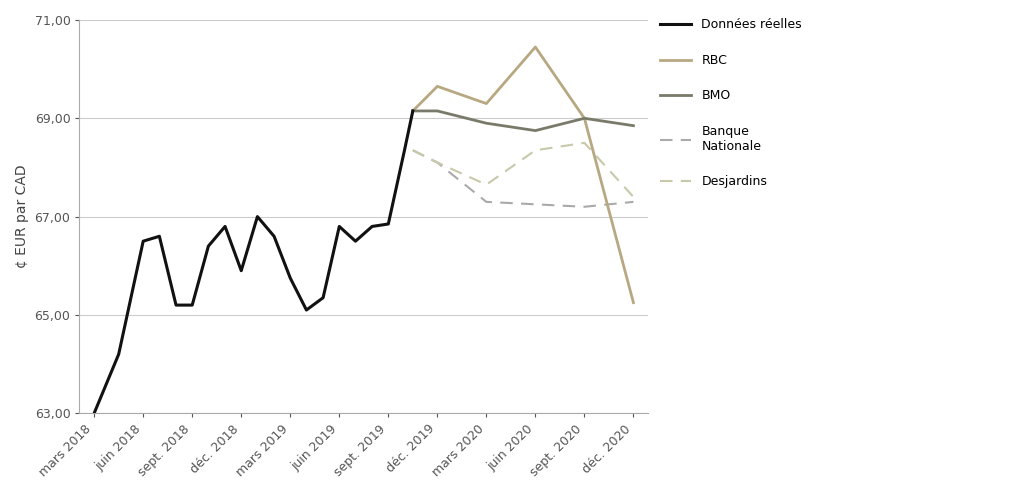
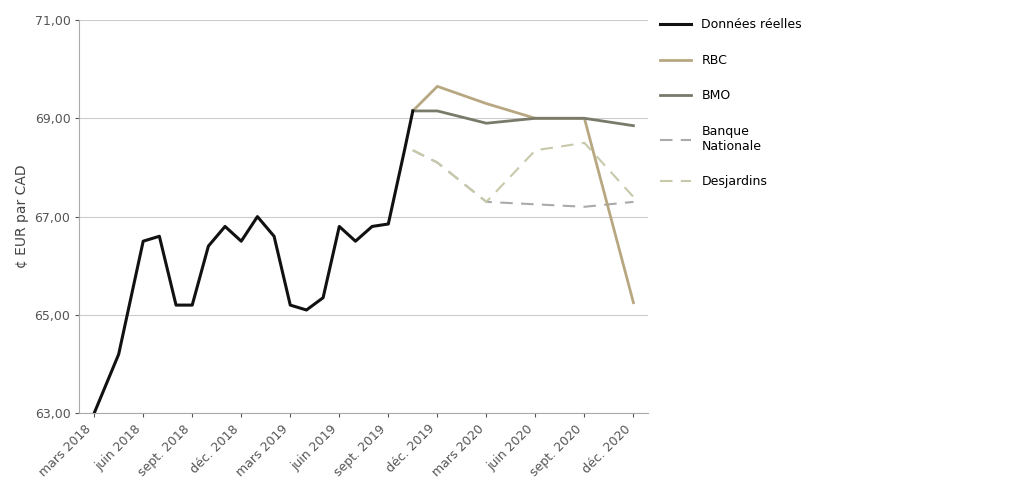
Données réelles/déc. 2018: 65,90 -> 66,50
Données réelles/mars 2019: 65,75 -> 65,20
Desjardins/mars 2020: 67,65 -> 67,30
RBC/juin 2020: 70,45 -> 69,00
BMO/juin 2020: 68,75 -> 69,00
